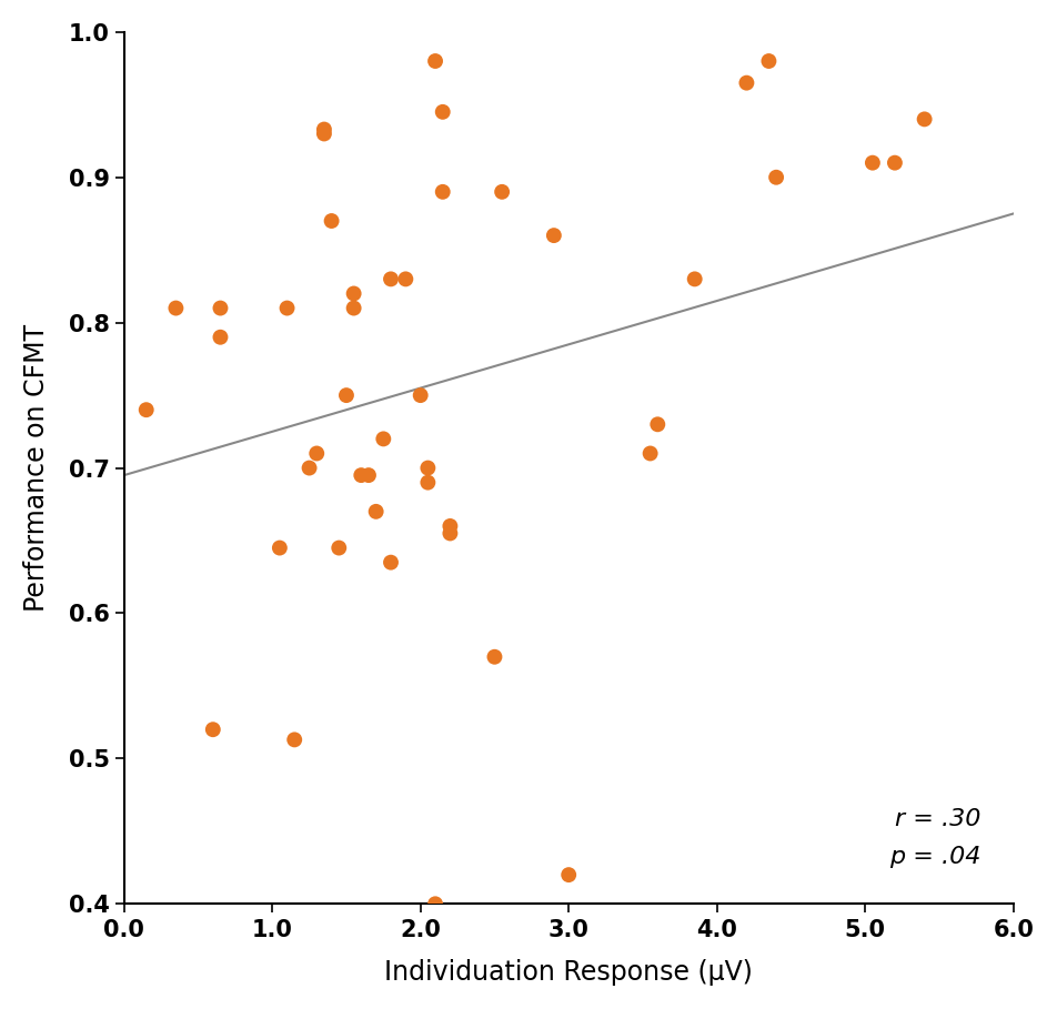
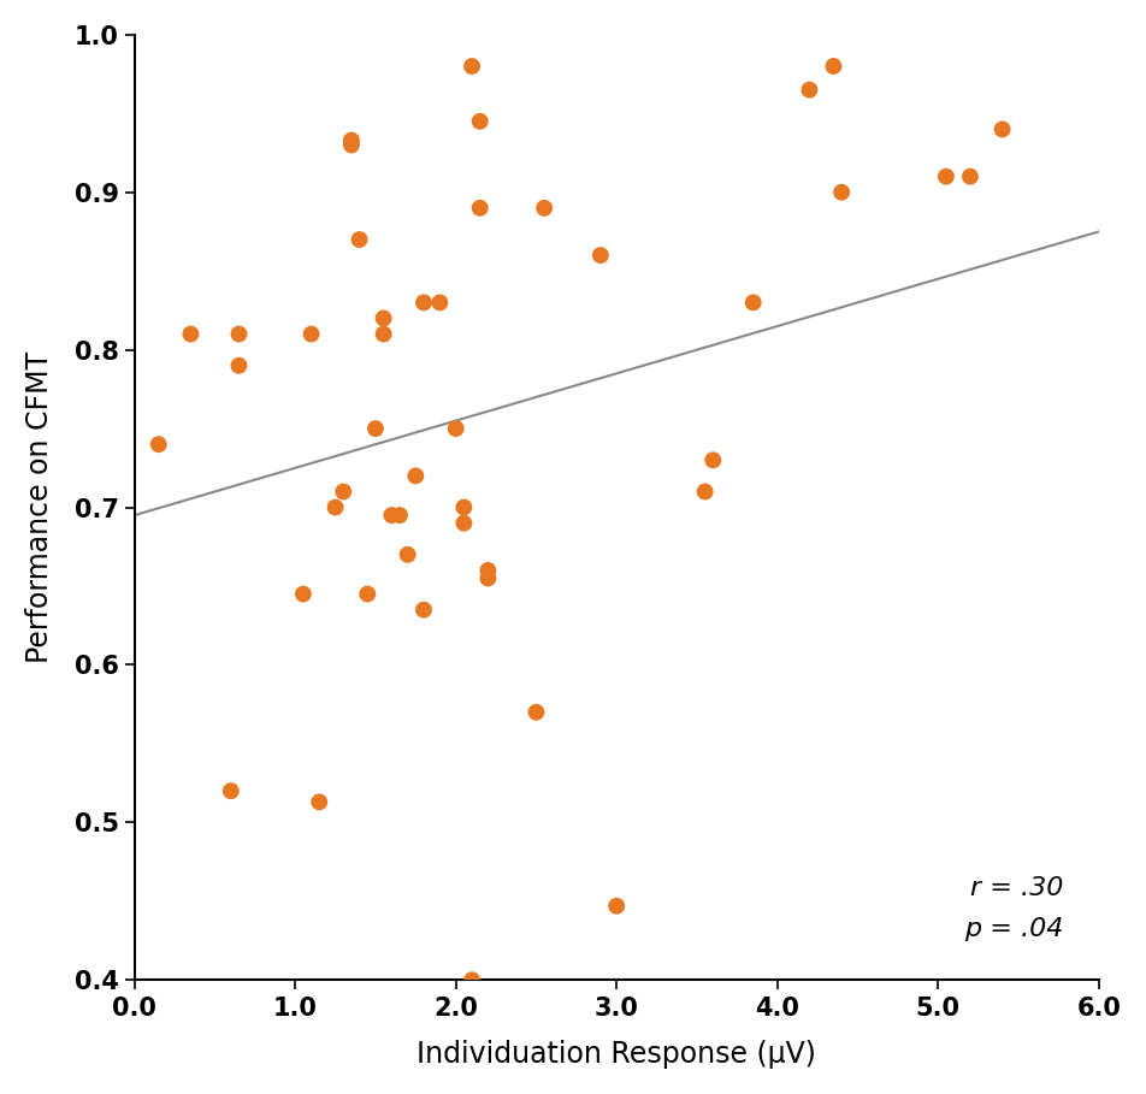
3.0: 0.420 -> 0.447
